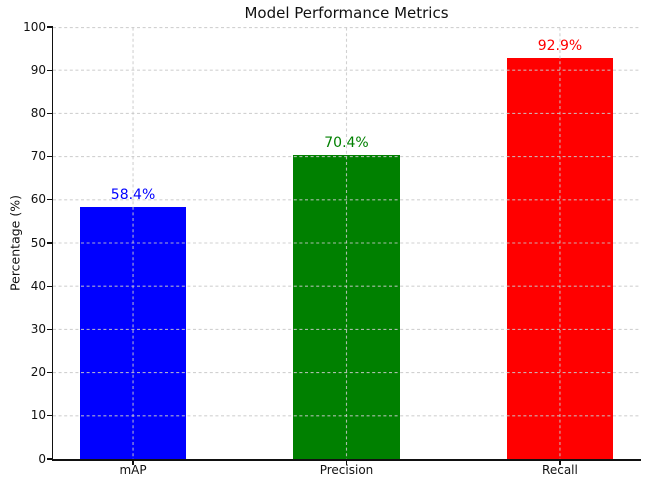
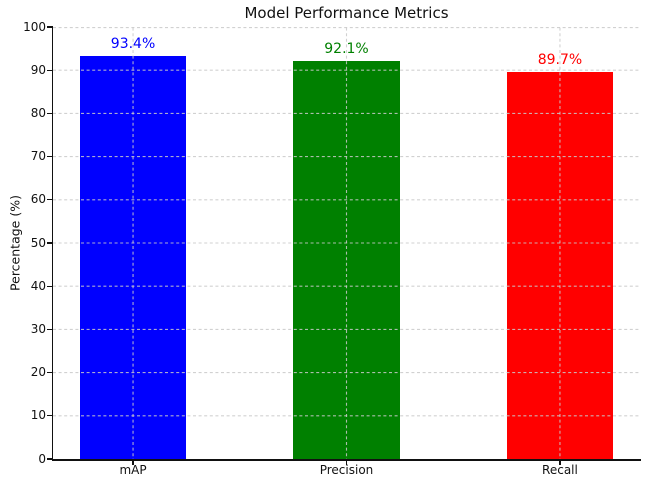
mAP: 58.4% -> 93.4%
Precision: 70.4% -> 92.1%
Recall: 92.9% -> 89.7%
